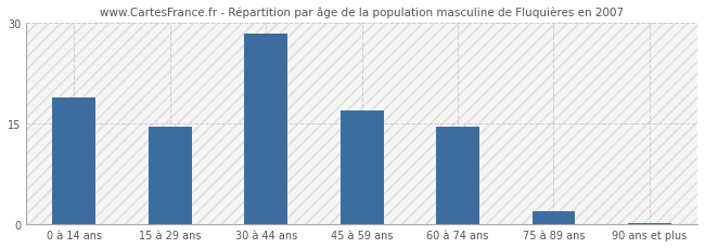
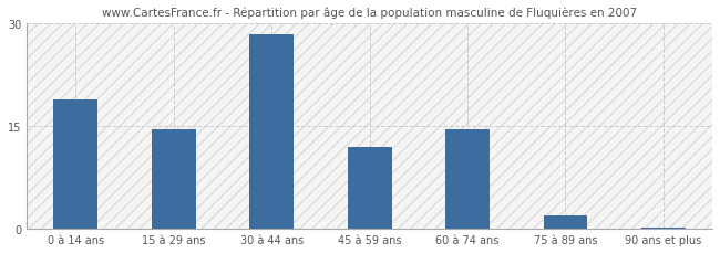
45 à 59 ans: 17.0 -> 12.0
